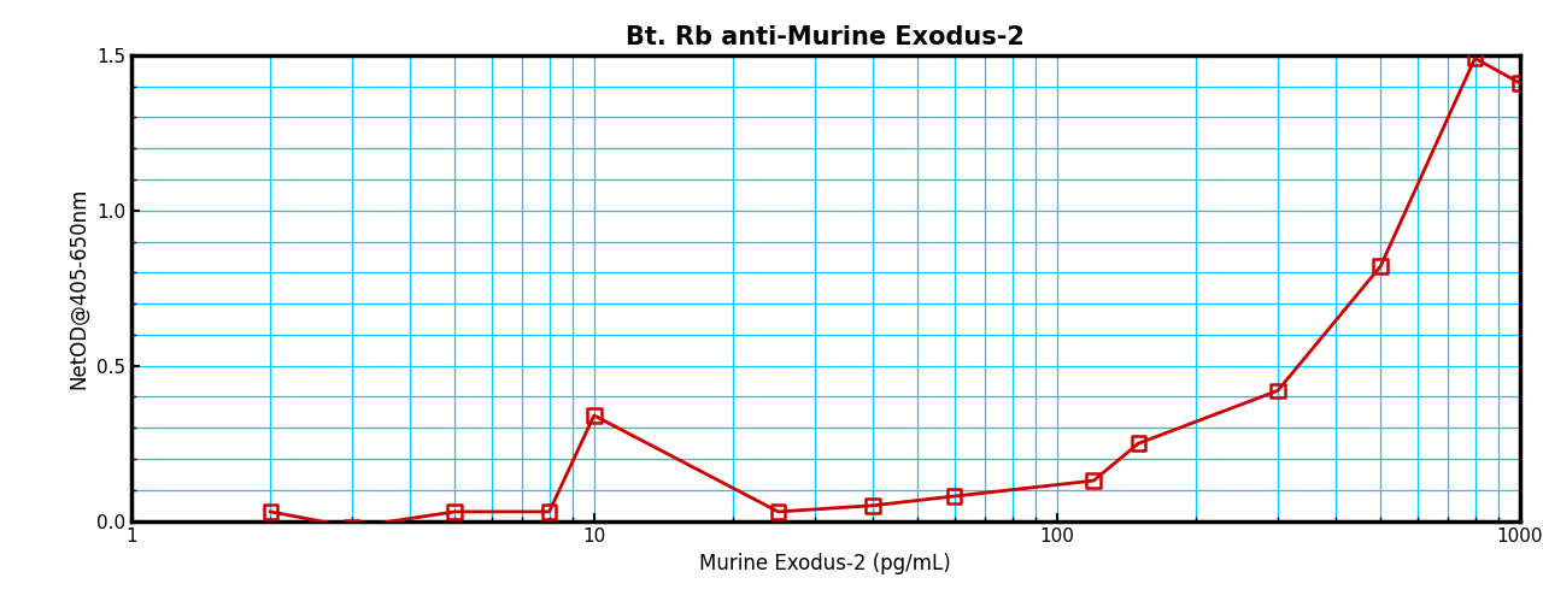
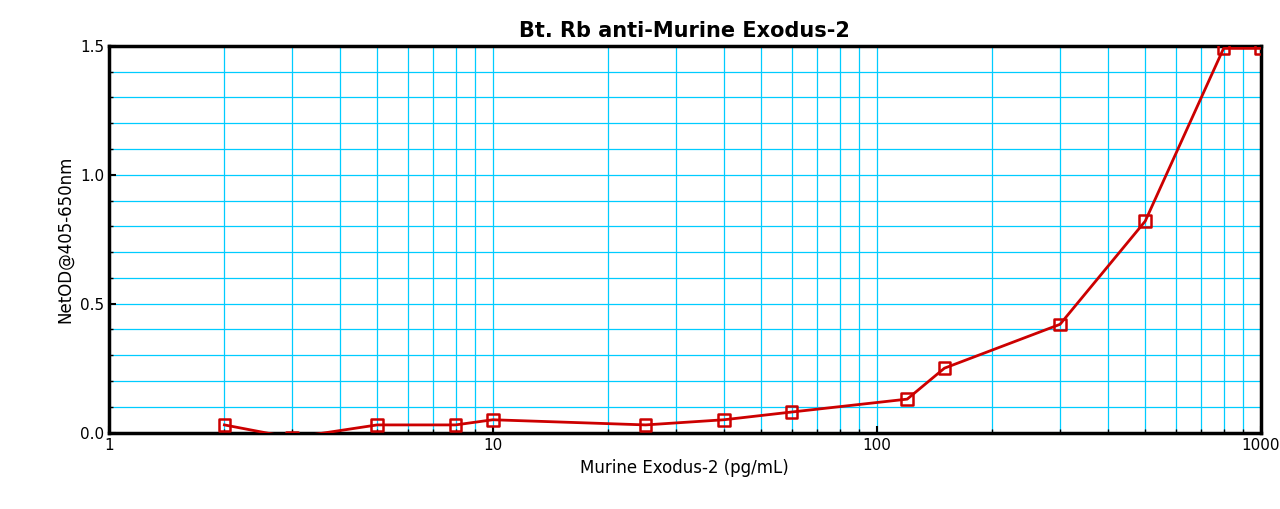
10: 0.34 -> 0.05
1000: 1.41 -> 1.49
